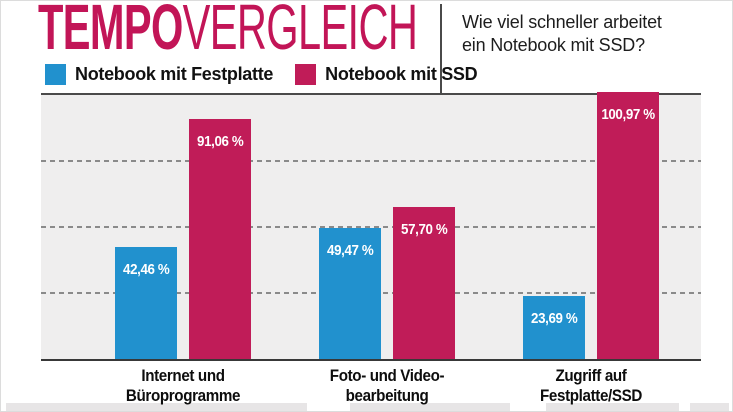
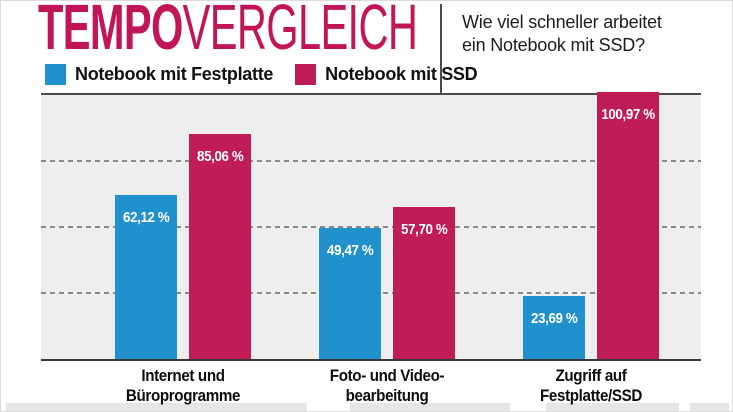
Notebook mit Festplatte/Internet und Büroprogramme: 42,46 -> 62,12
Notebook mit SSD/Internet und Büroprogramme: 91,06 -> 85,06
